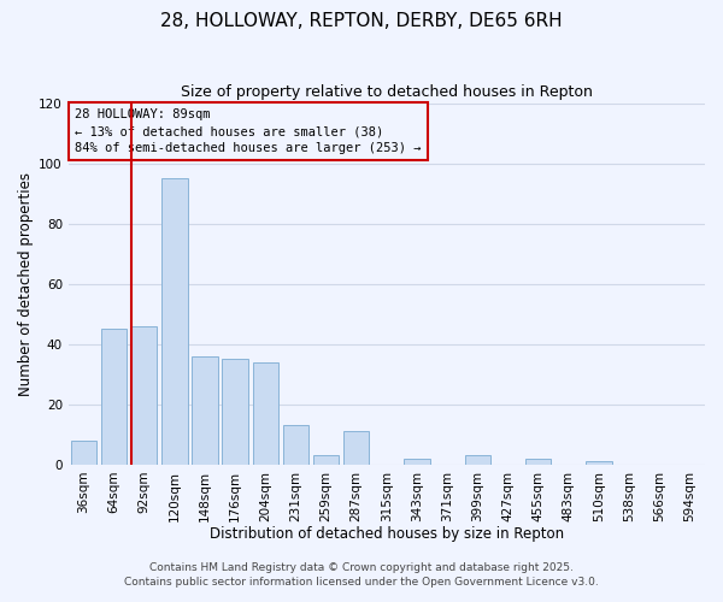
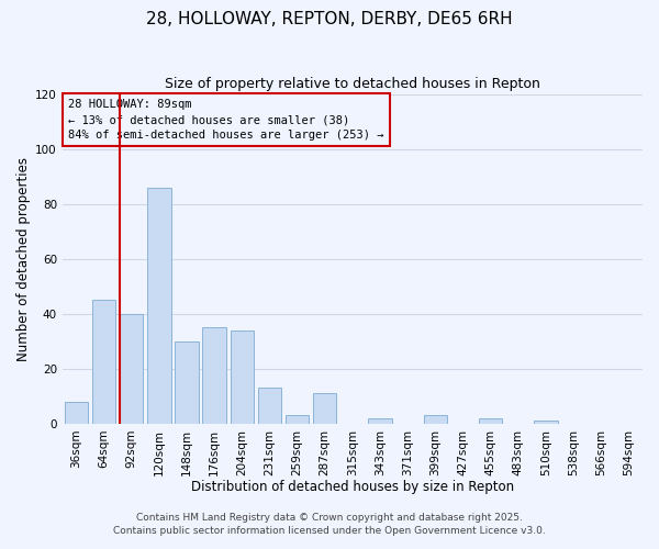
92sqm: 46 -> 40
120sqm: 95 -> 86
148sqm: 36 -> 30
